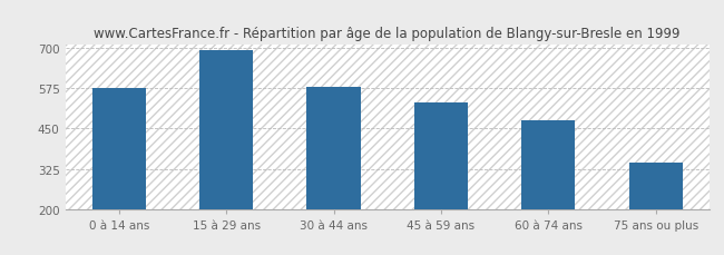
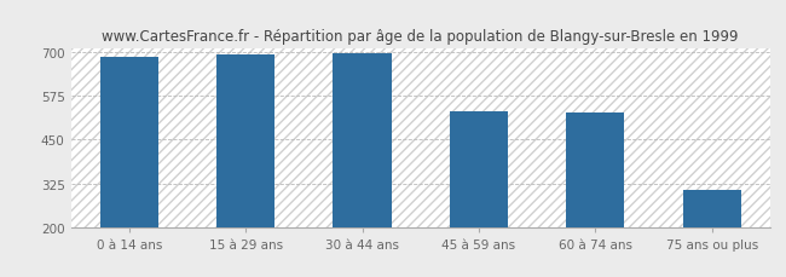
0 à 14 ans: 575 -> 688
30 à 44 ans: 580 -> 697
60 à 74 ans: 475 -> 528
75 ans ou plus: 345 -> 305
